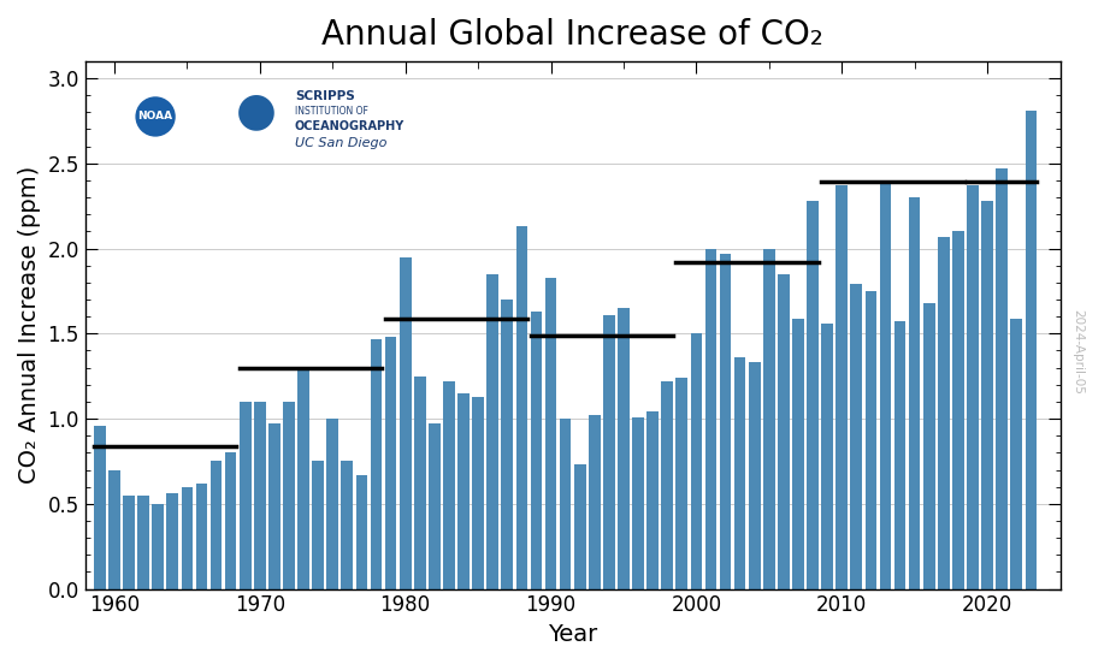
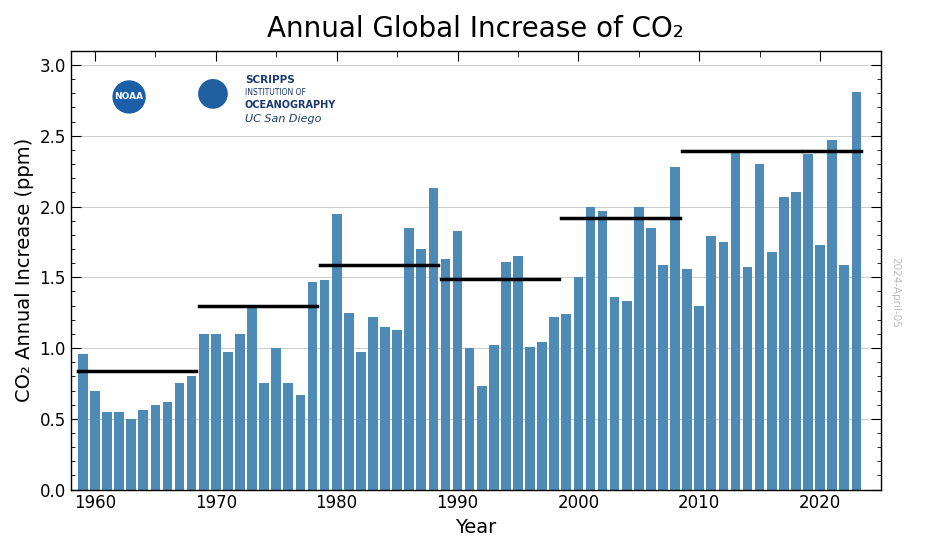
2010: 2.37 -> 1.30
2020: 2.28 -> 1.73
